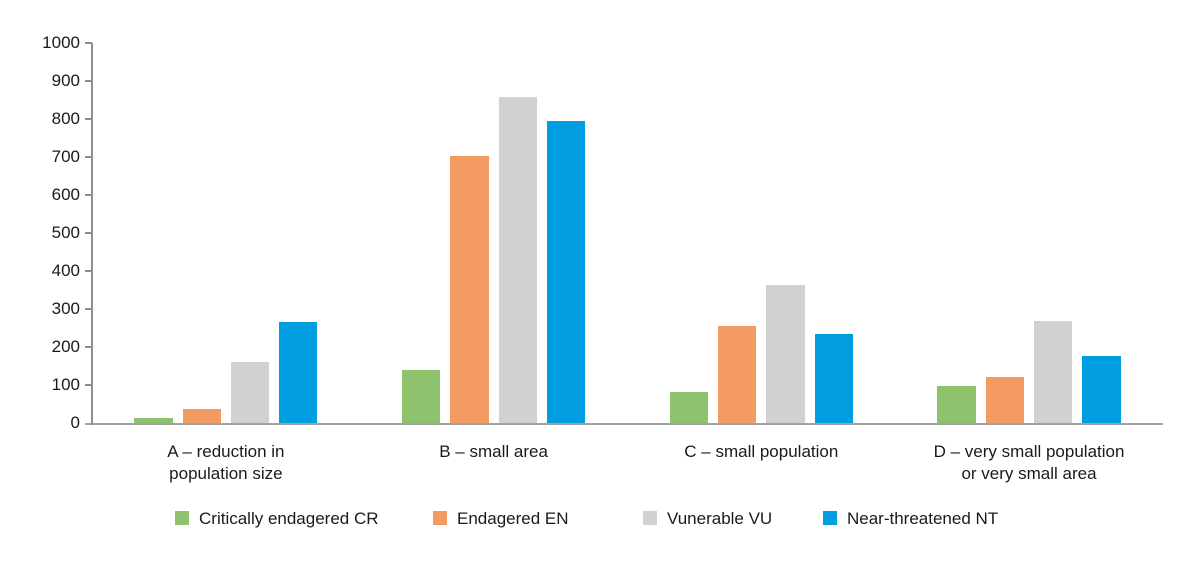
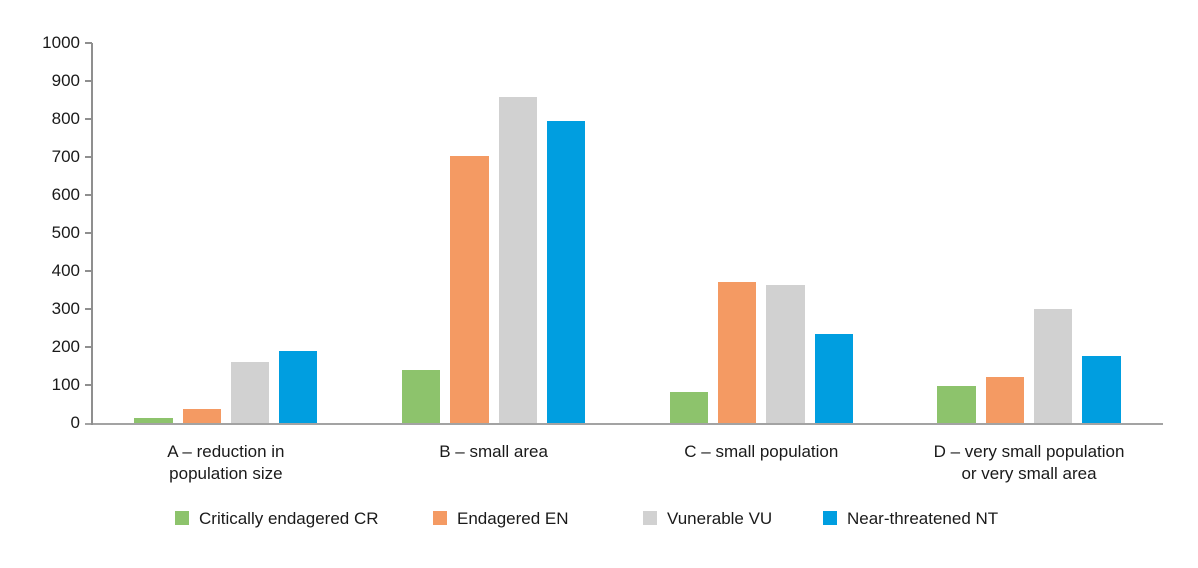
Near-threatened NT/A – reduction in population size: 270 -> 190
Endagered EN/C – small population: 260 -> 370
Vunerable VU/D – very small population or very small area: 270 -> 300
